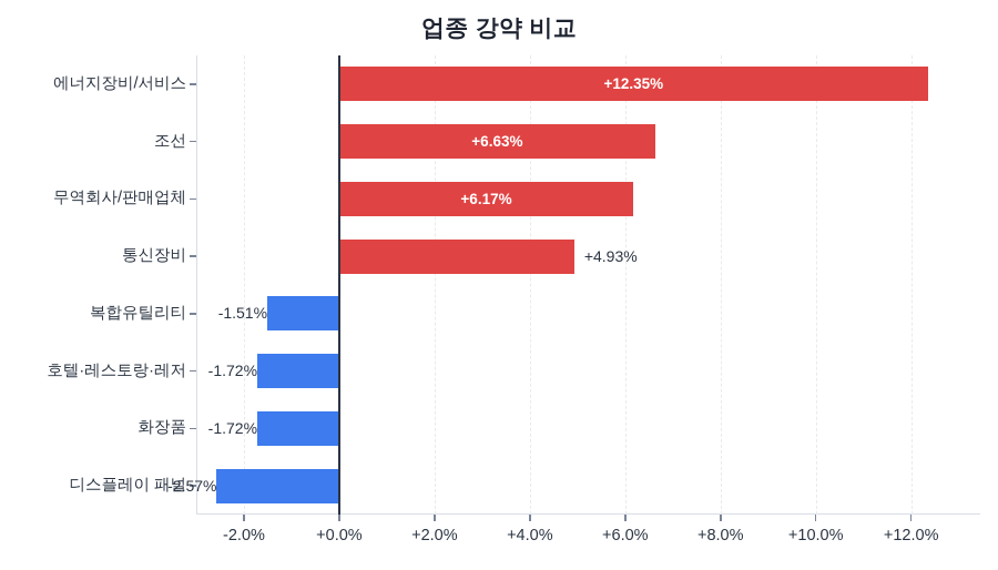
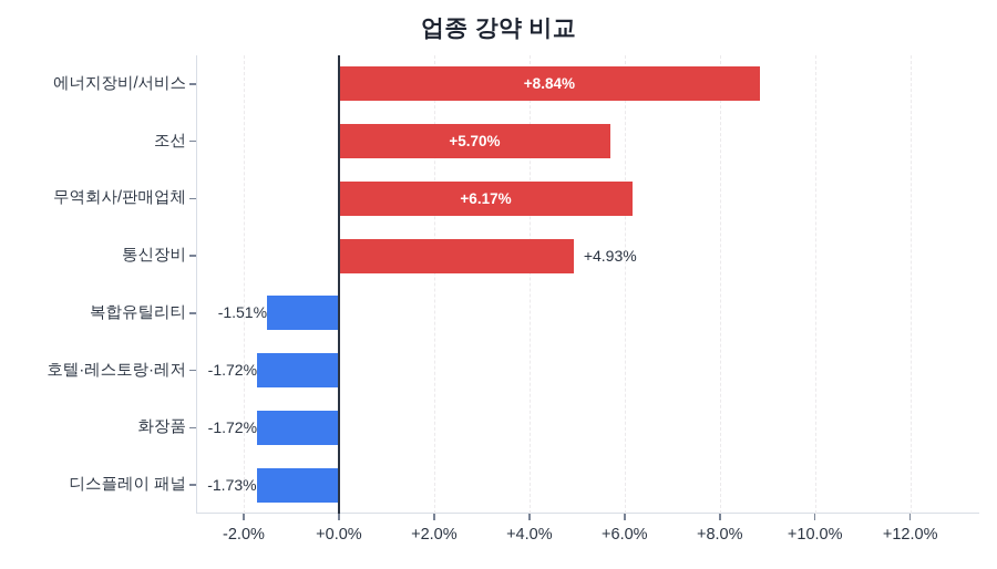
에너지장비/서비스: +12.35% -> +8.84%
조선: +6.63% -> +5.70%
디스플레이 패널: -2.57% -> -1.73%
